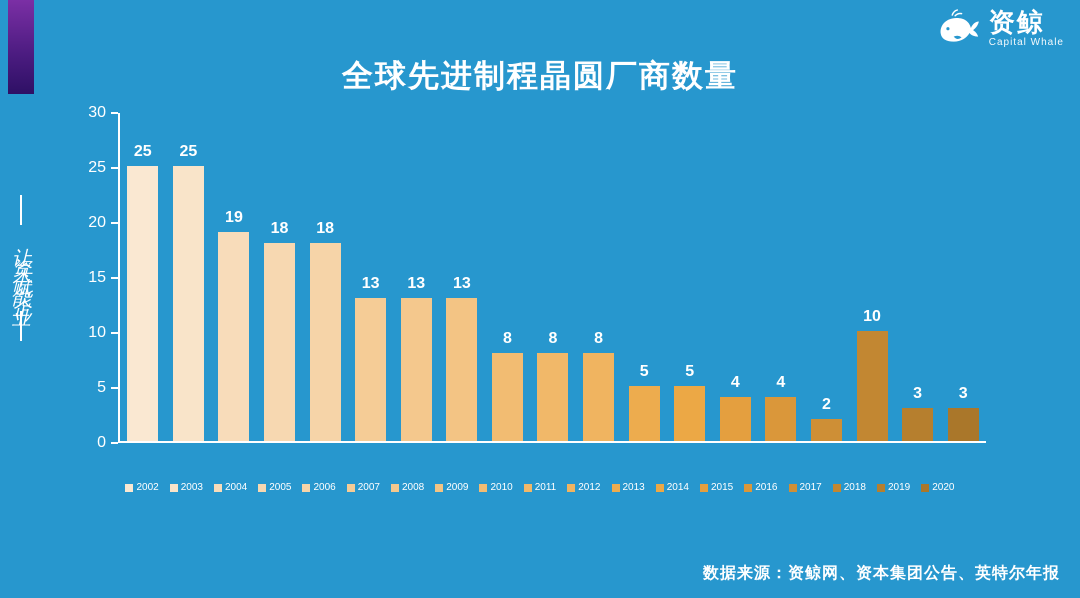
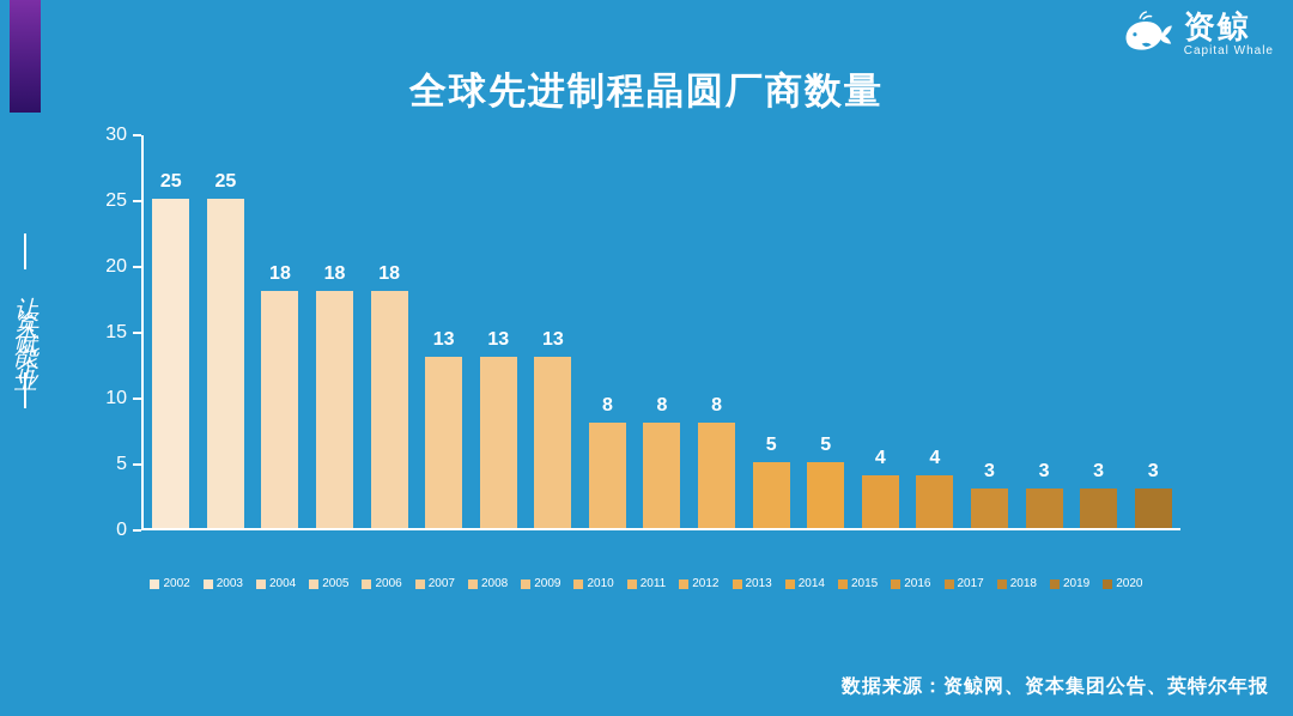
2004: 19 -> 18
2017: 2 -> 3
2018: 10 -> 3
